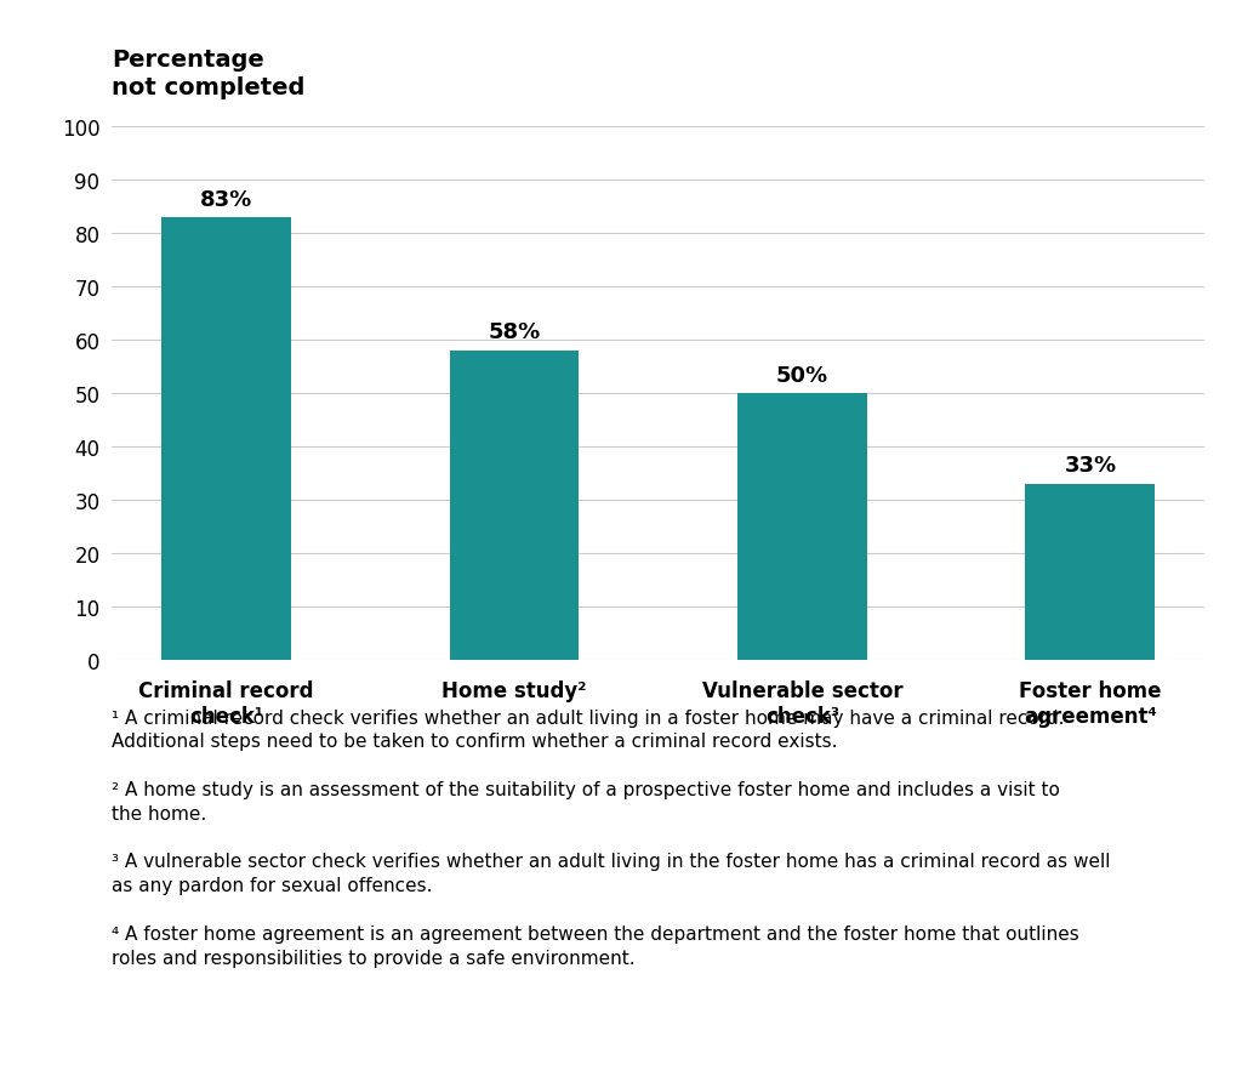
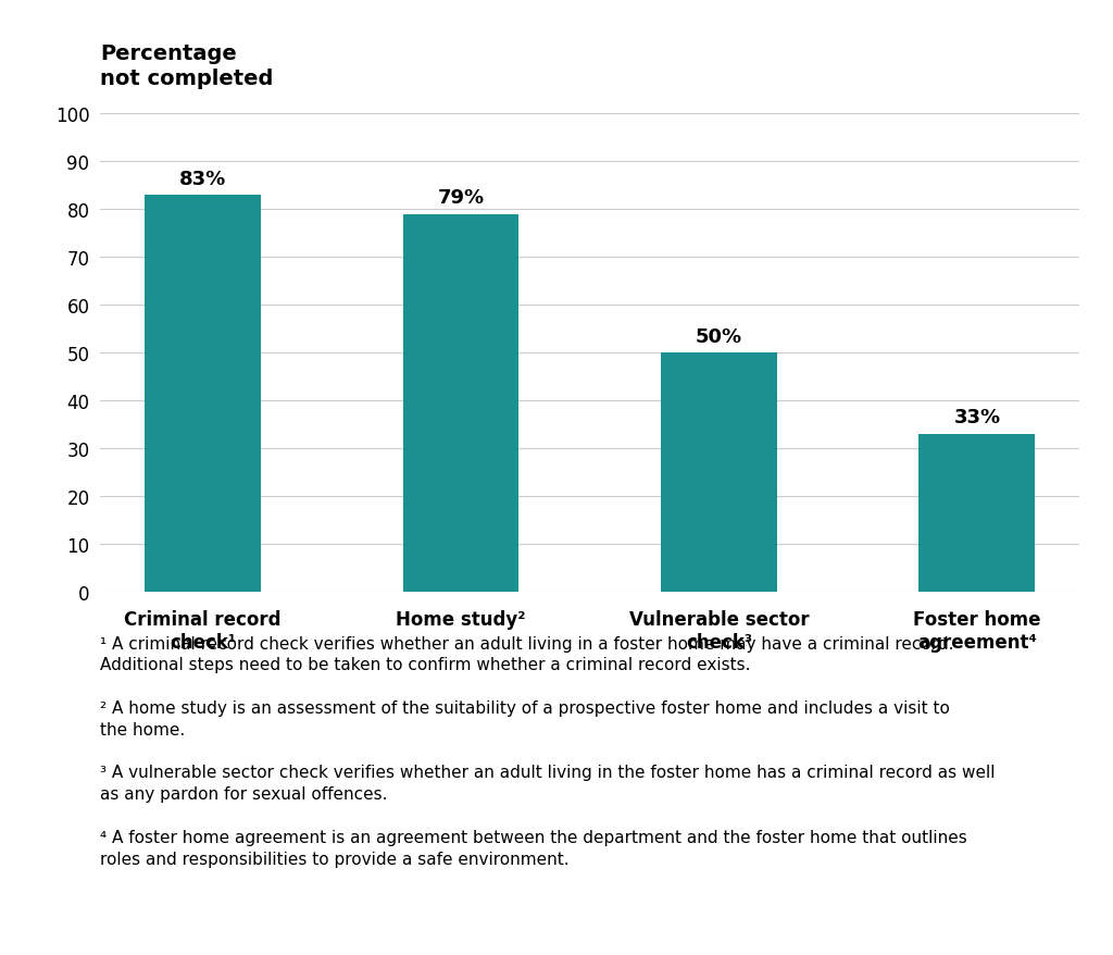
Home study²: 58% -> 79%
